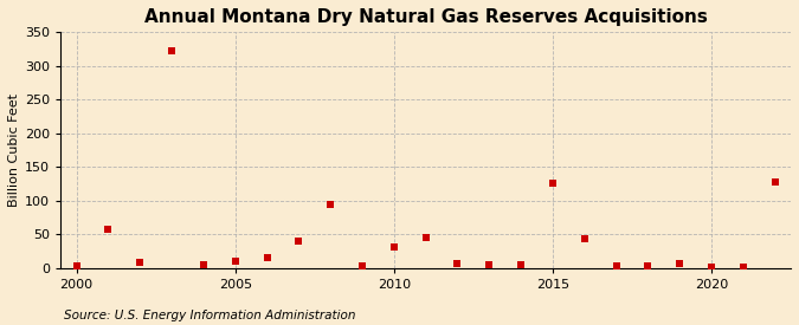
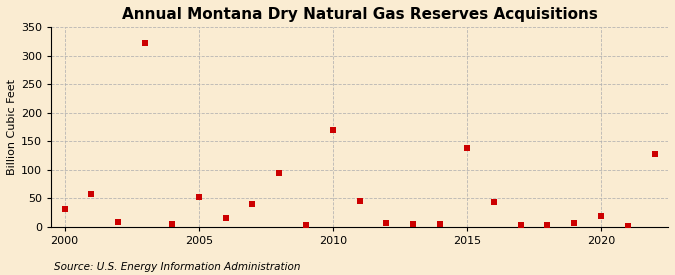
2000: 3 -> 32
2005: 10 -> 52
2010: 31 -> 170
2015: 126 -> 138
2020: 1 -> 20
